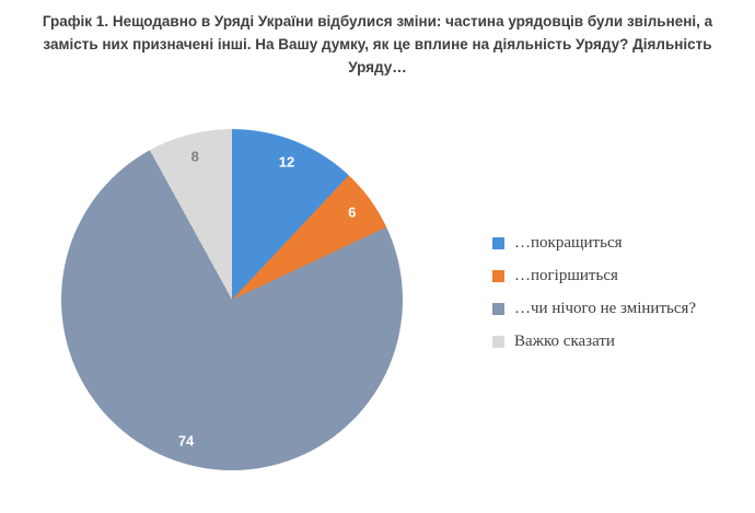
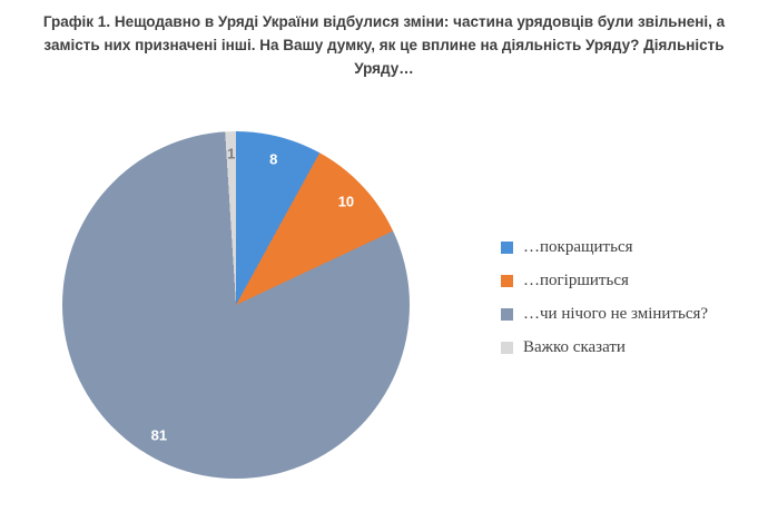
…покращиться: 12 -> 8
…погіршиться: 6 -> 10
…чи нічого не зміниться?: 74 -> 81
Важко сказати: 8 -> 1
